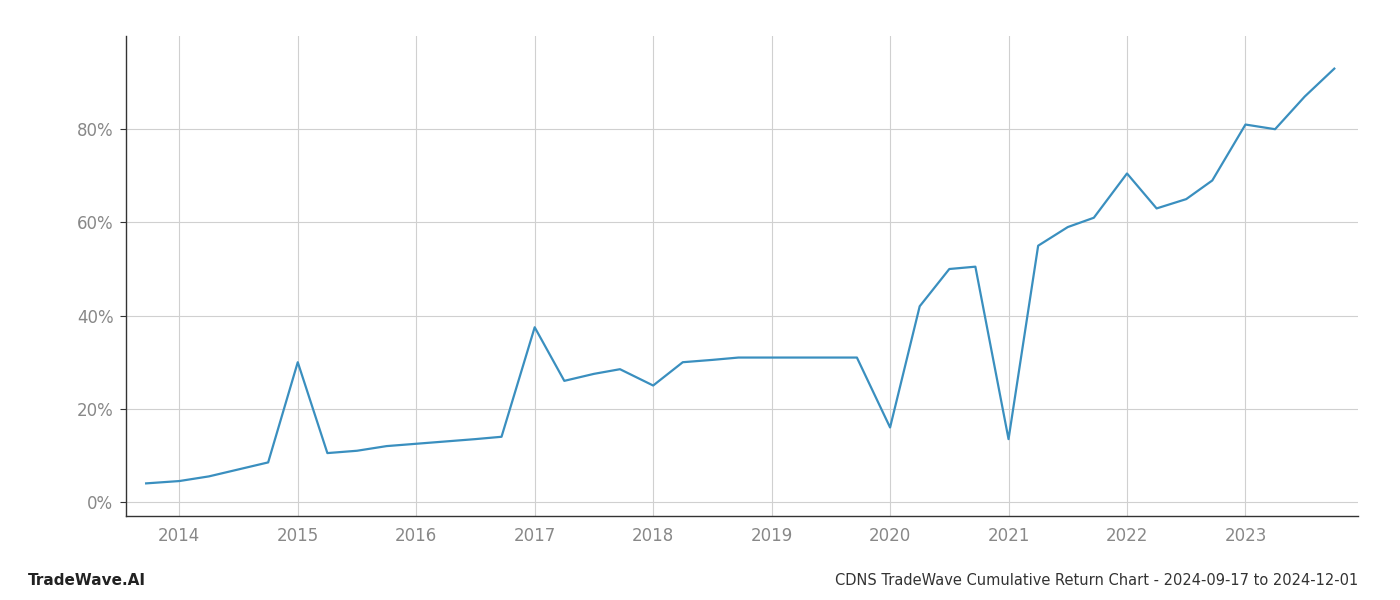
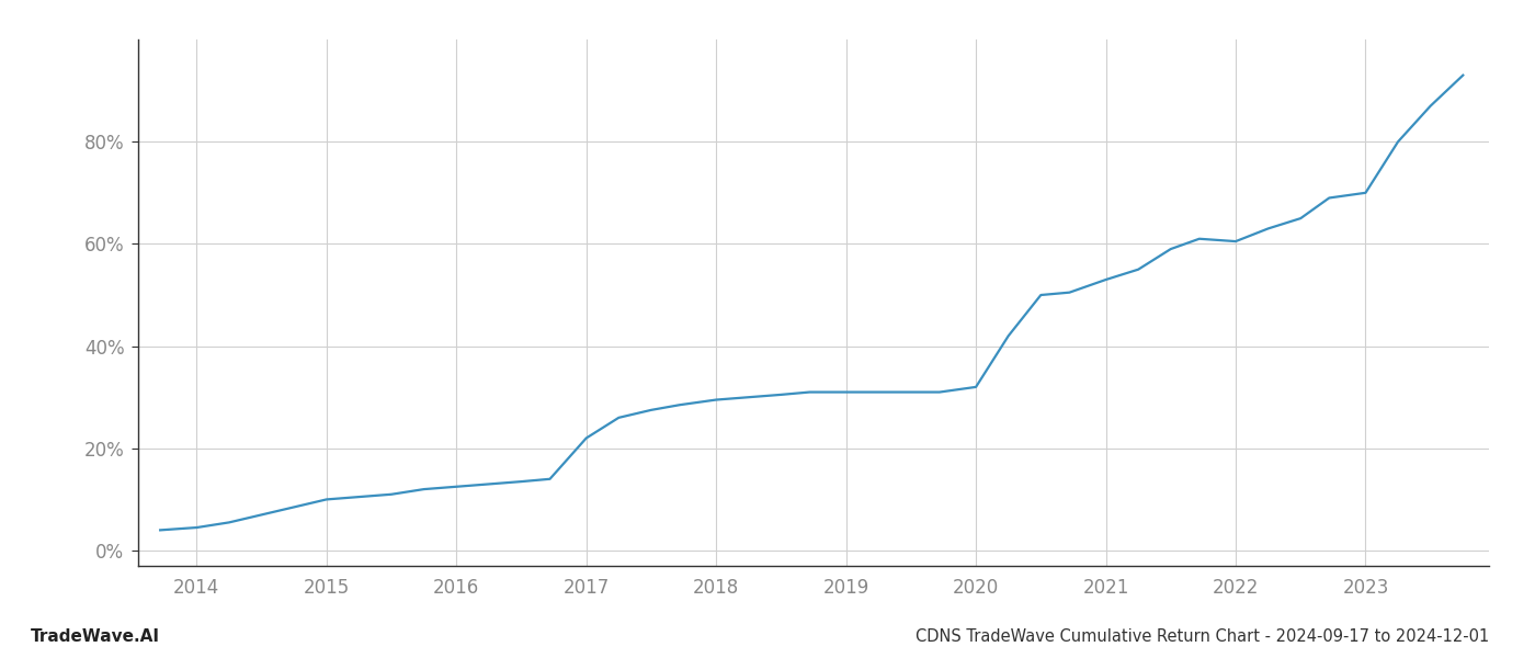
2015: 30.0% -> 10.0%
2017: 37.5% -> 22.0%
2018: 25.0% -> 29.5%
2020: 16.0% -> 32.0%
2021: 13.5% -> 53.0%
2022: 70.5% -> 60.5%
2023: 81.0% -> 70.0%
